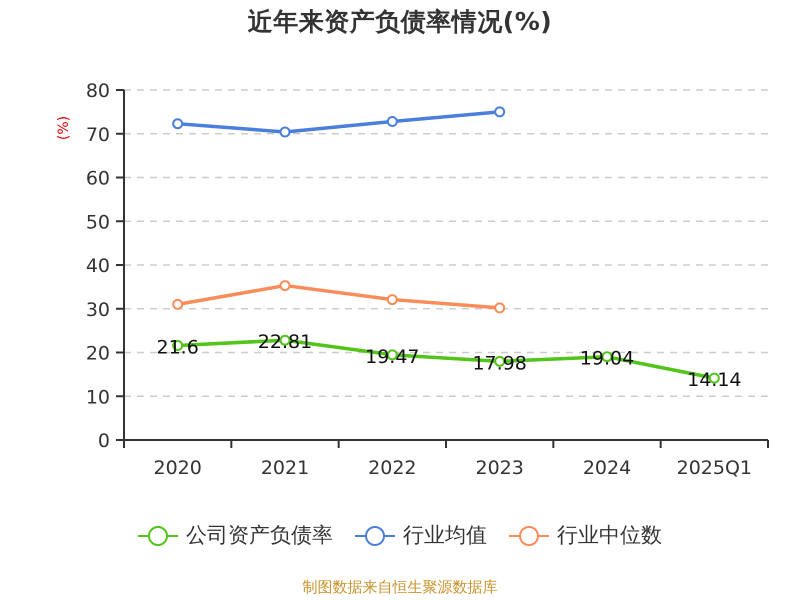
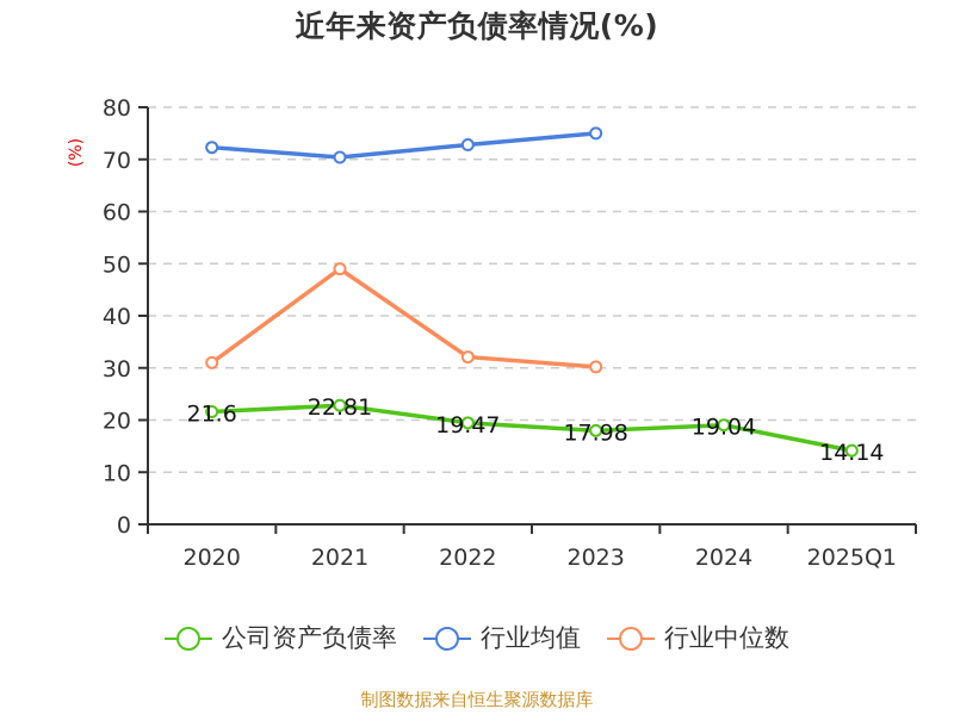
行业中位数/2021: 35 -> 49
